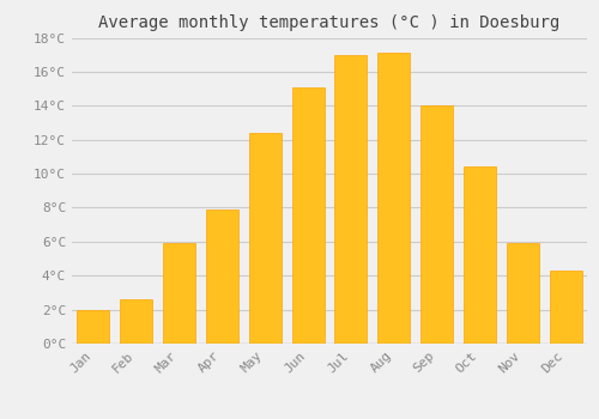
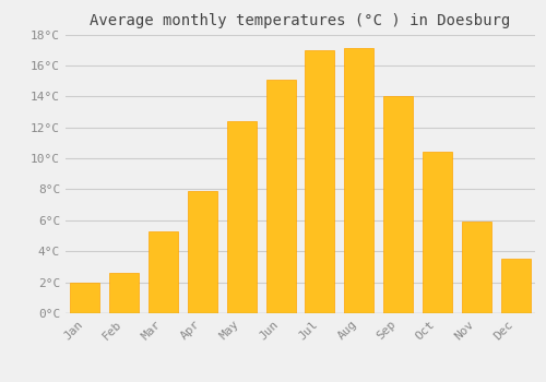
Mar: 5.9°C -> 5.3°C
Dec: 4.3°C -> 3.5°C
